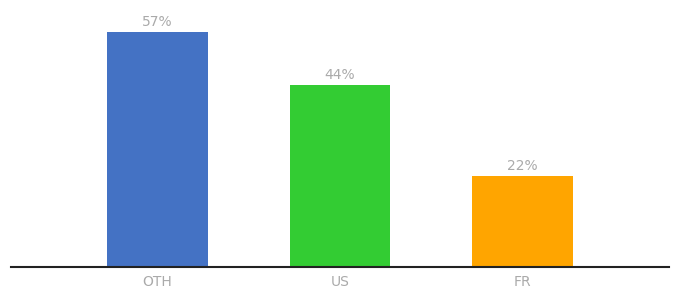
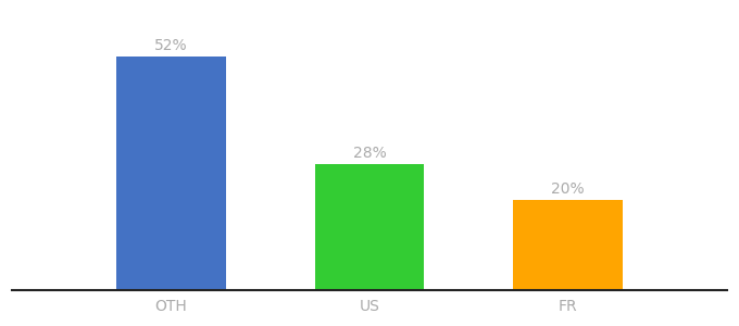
OTH: 57% -> 52%
US: 44% -> 28%
FR: 22% -> 20%
